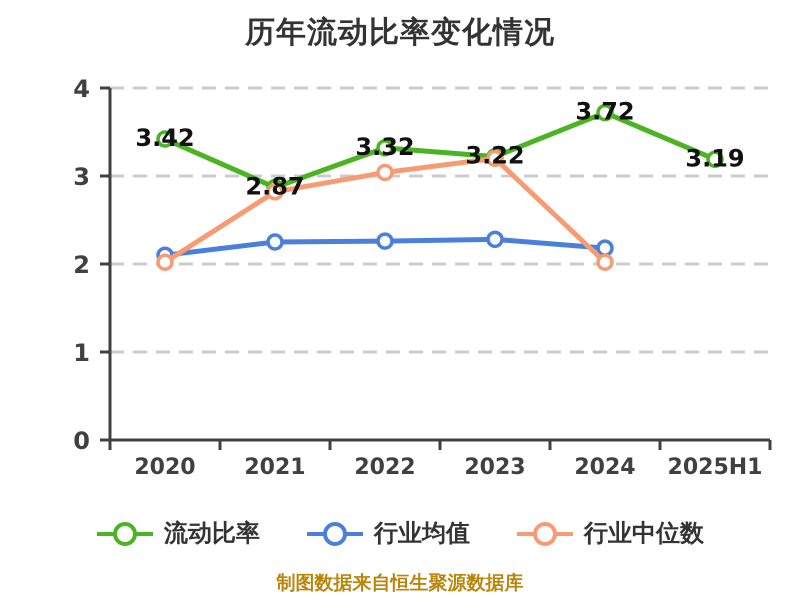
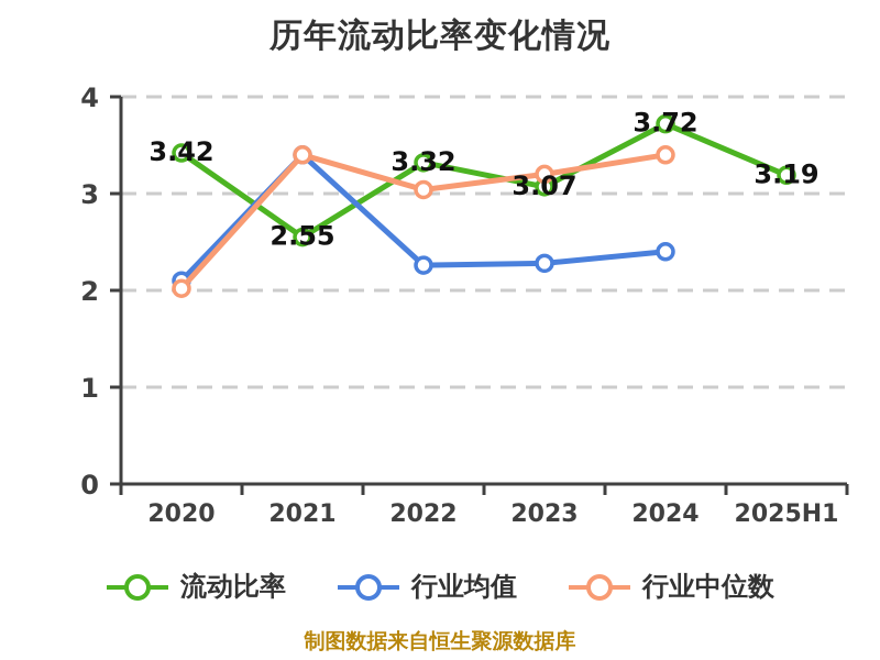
流动比率/2021: 2.87 -> 2.55
行业均值/2021: 2.2 -> 3.4
行业中位数/2021: 2.8 -> 3.4
流动比率/2023: 3.22 -> 3.07
行业均值/2024: 2.2 -> 2.4
行业中位数/2024: 2.0 -> 3.4
